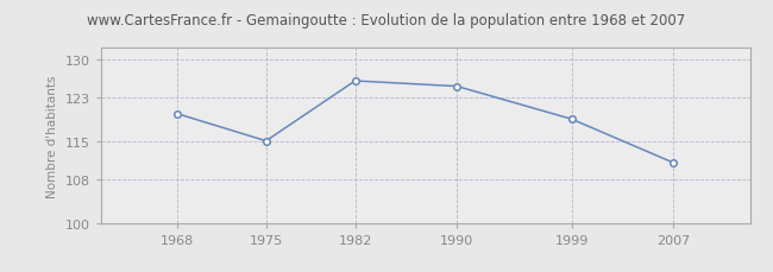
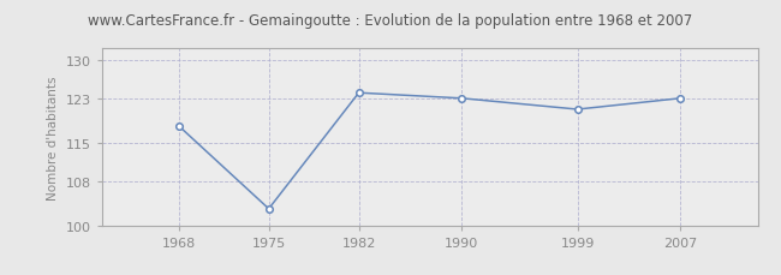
1968: 120 -> 118
1975: 115 -> 103
1982: 126 -> 124
1990: 125 -> 123
1999: 119 -> 121
2007: 111 -> 123
